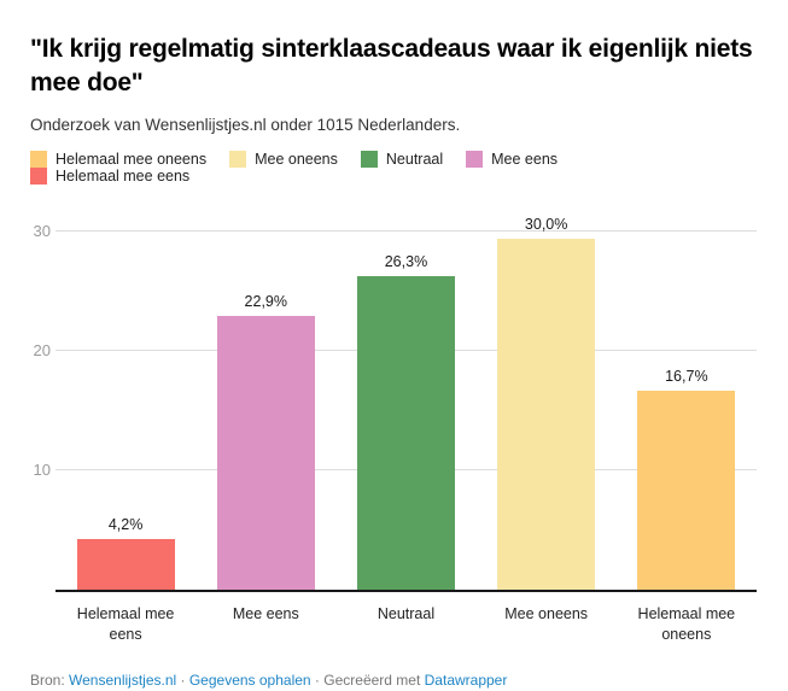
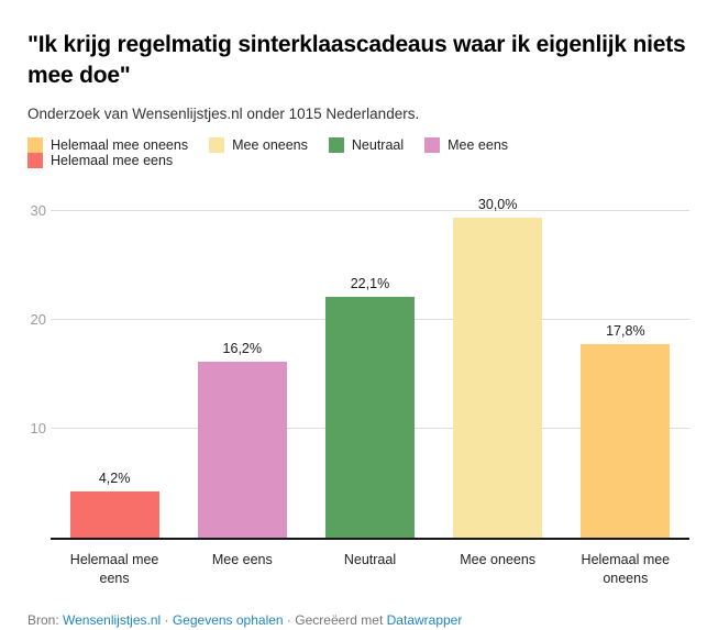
Mee eens: 22,9% -> 16,2%
Neutraal: 26,3% -> 22,1%
Helemaal mee oneens: 16,7% -> 17,8%
